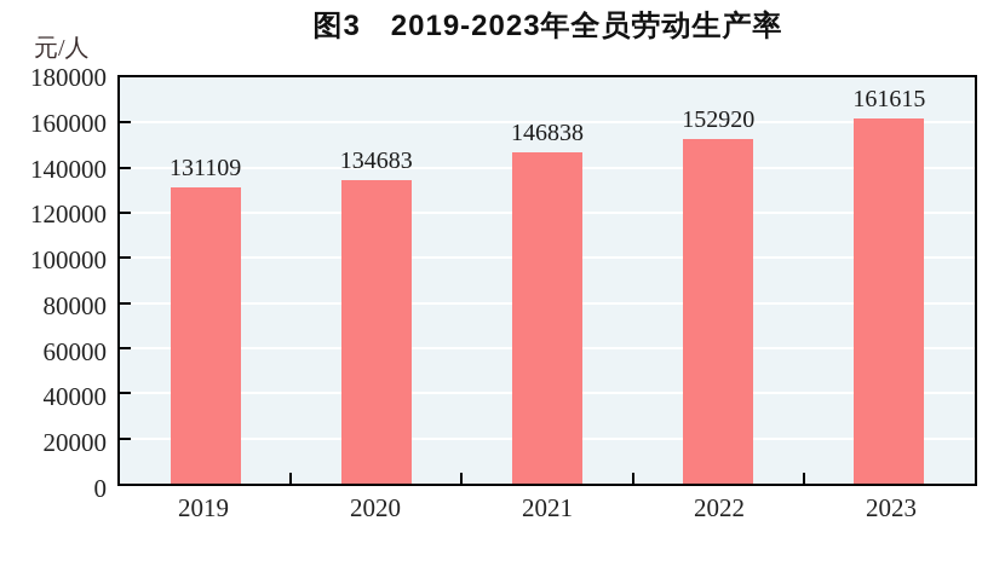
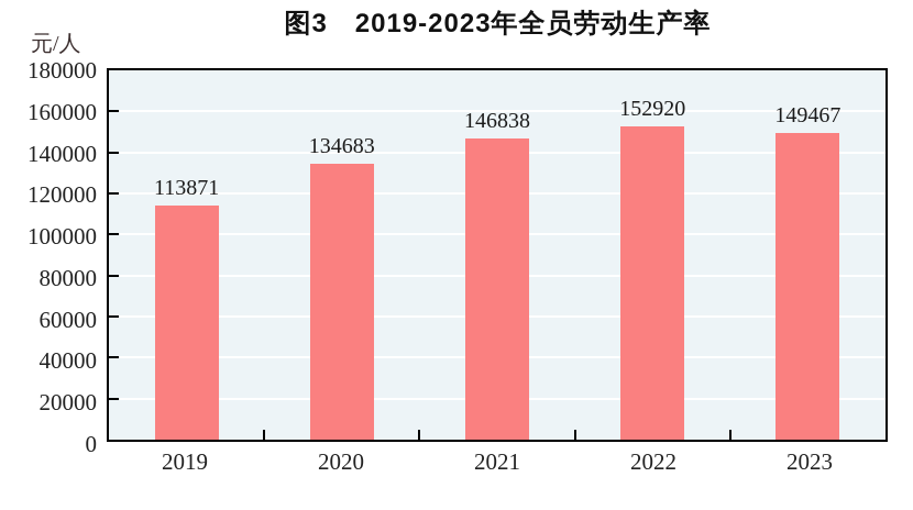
2019: 131109 -> 113871
2023: 161615 -> 149467
